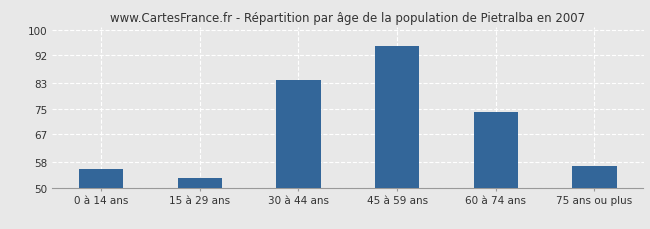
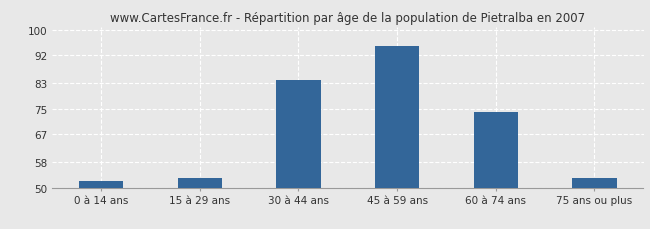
0 à 14 ans: 56 -> 52
75 ans ou plus: 57 -> 53
